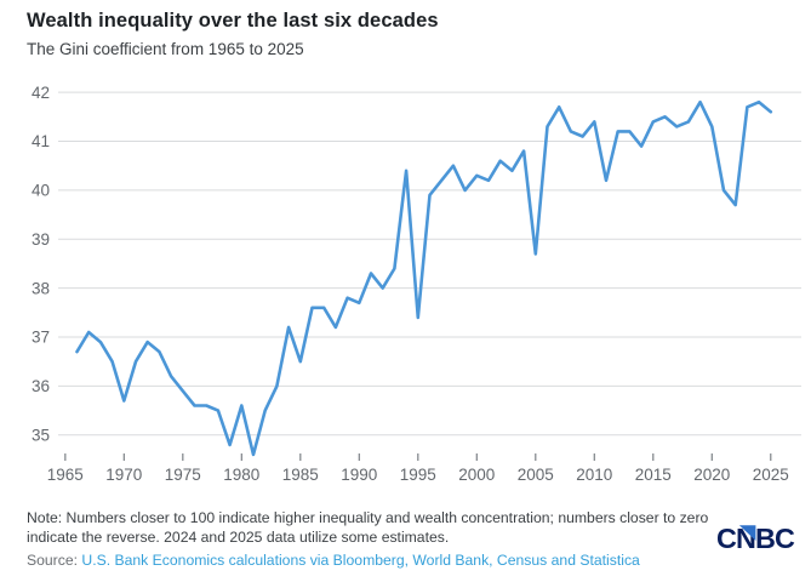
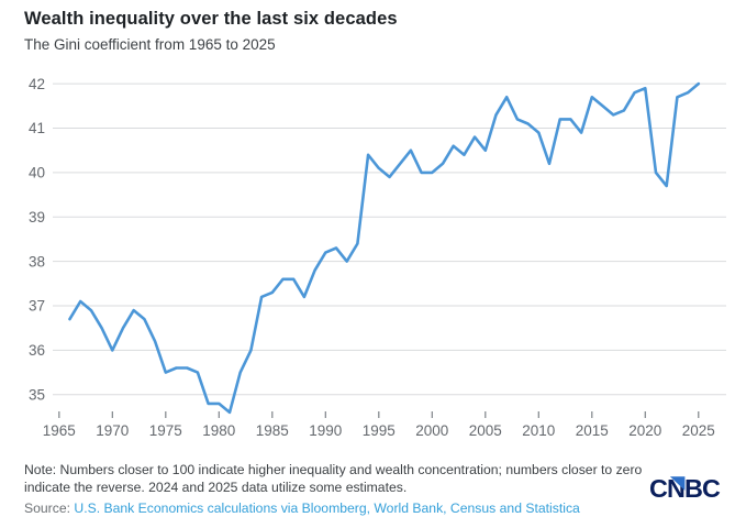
1970: 35.7 -> 36.0
1975: 35.9 -> 35.5
1980: 35.6 -> 34.8
1985: 36.5 -> 37.3
1990: 37.7 -> 38.2
1995: 37.4 -> 40.1
2000: 40.3 -> 40.0
2005: 38.7 -> 40.5
2010: 41.4 -> 40.9
2015: 41.4 -> 41.7
2020: 41.3 -> 41.9
2025: 41.6 -> 42.0
